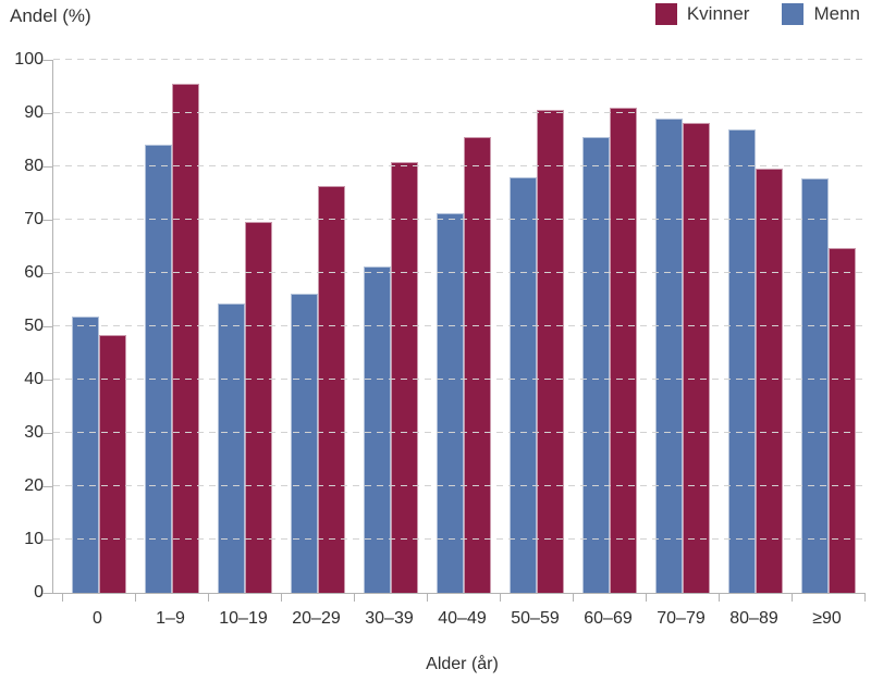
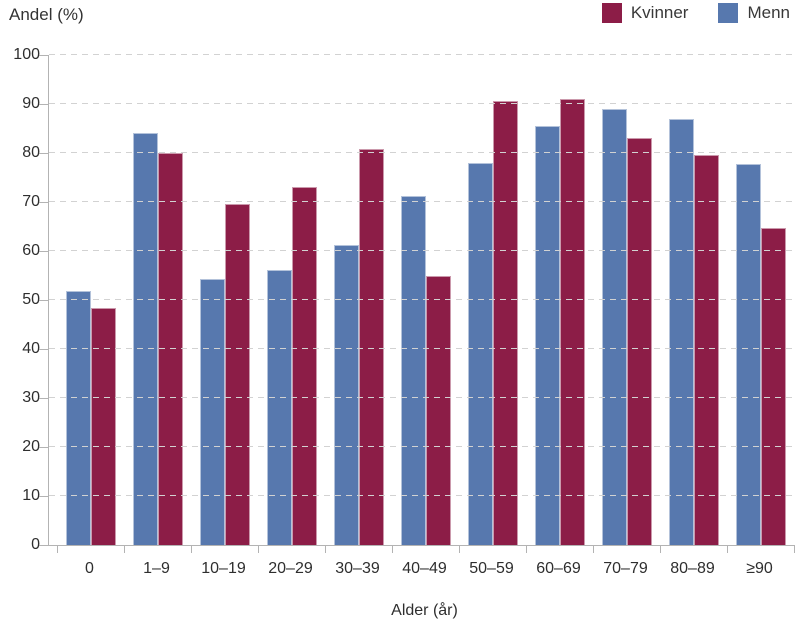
Kvinner/1–9: 96 -> 80
Kvinner/20–29: 76 -> 73
Kvinner/40–49: 86 -> 55
Kvinner/70–79: 88 -> 83
